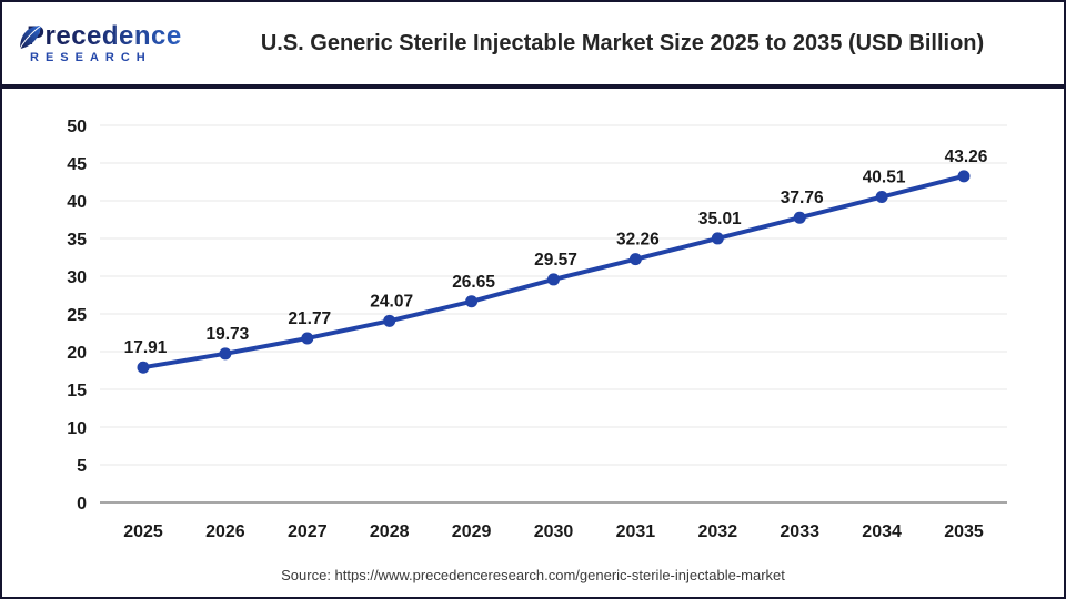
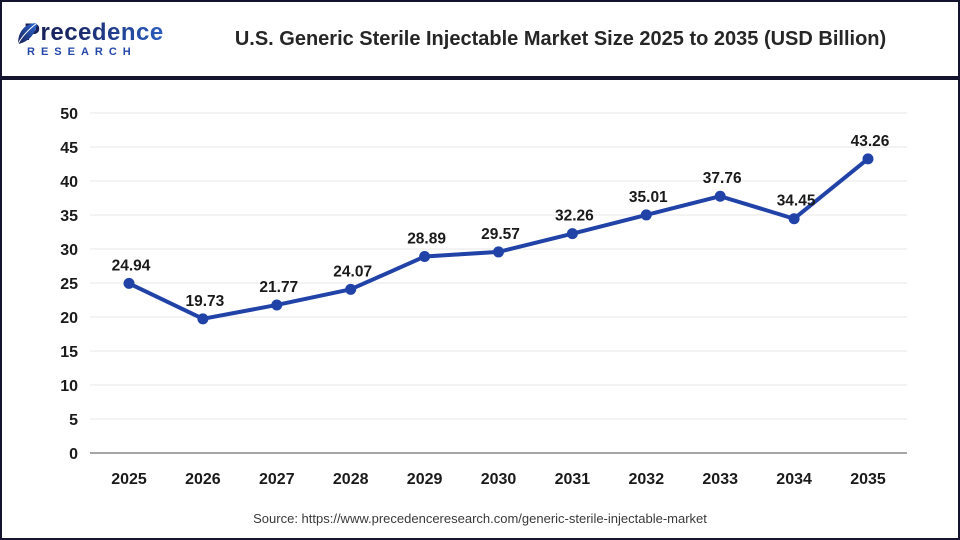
2025: 17.91 -> 24.94
2029: 26.65 -> 28.89
2034: 40.51 -> 34.45
